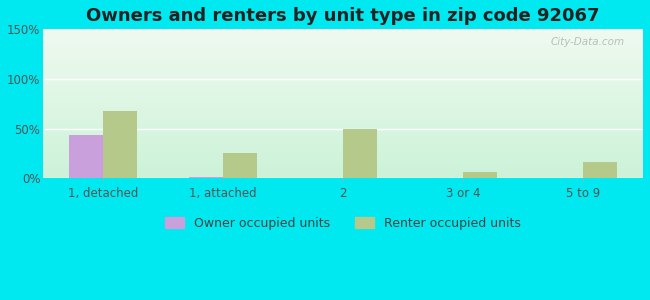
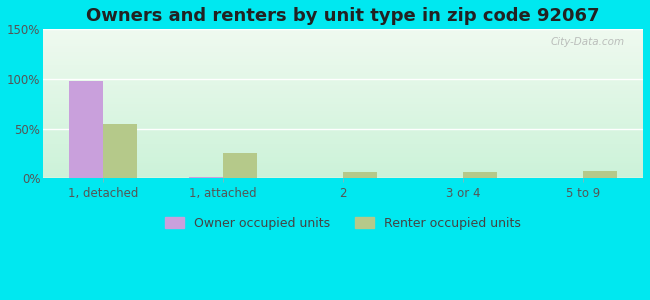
Owner occupied units/1, detached: 44% -> 98%
Renter occupied units/1, detached: 68% -> 55%
Renter occupied units/2: 50% -> 6%
Renter occupied units/5 to 9: 16% -> 7%
